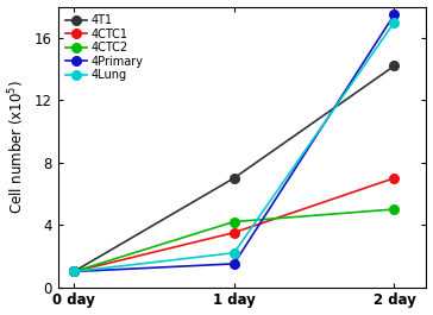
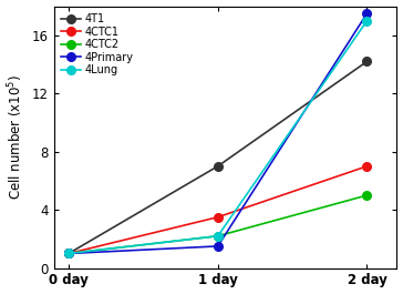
4CTC2/1 day: 4.2 -> 2.2
